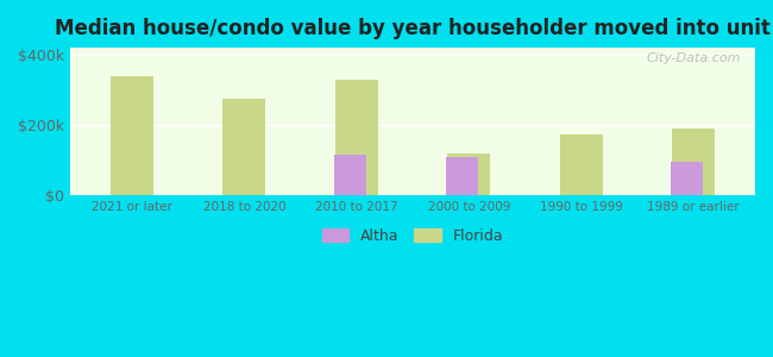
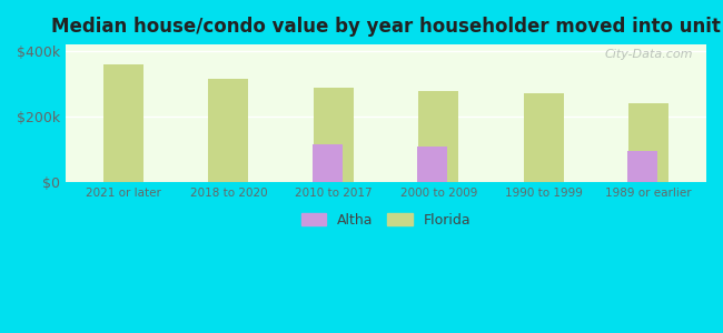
Florida/2021 or later: $340k -> $360k
Florida/2018 to 2020: $275k -> $315k
Florida/2010 to 2017: $330k -> $290k
Florida/2000 to 2009: $120k -> $278k
Florida/1990 to 1999: $175k -> $272k
Florida/1989 or earlier: $190k -> $240k
